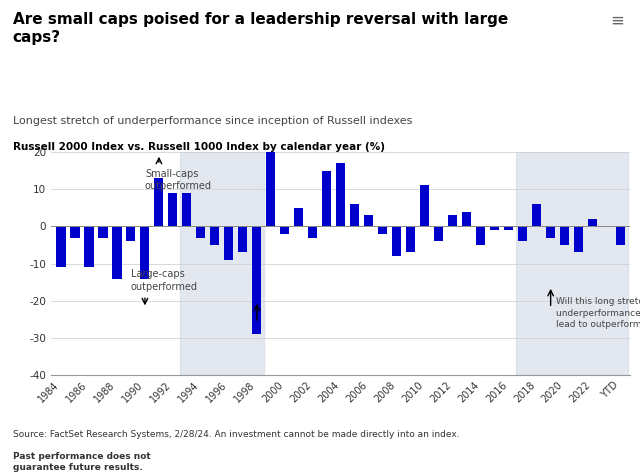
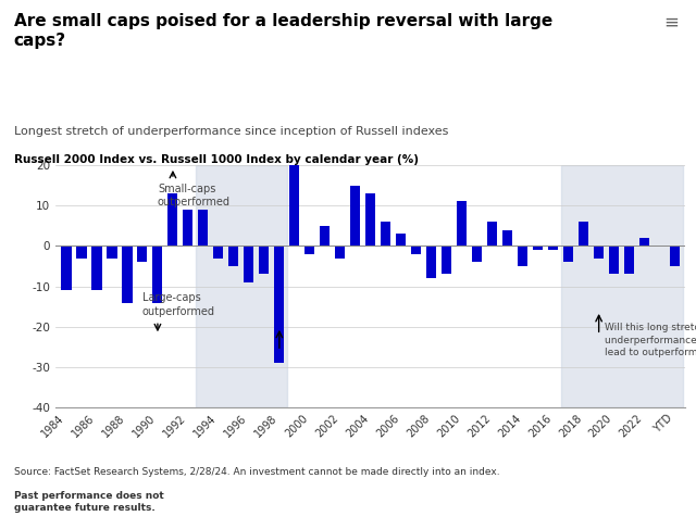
2004: 17 -> 13
2012: 3 -> 6
2020: -5 -> -7
